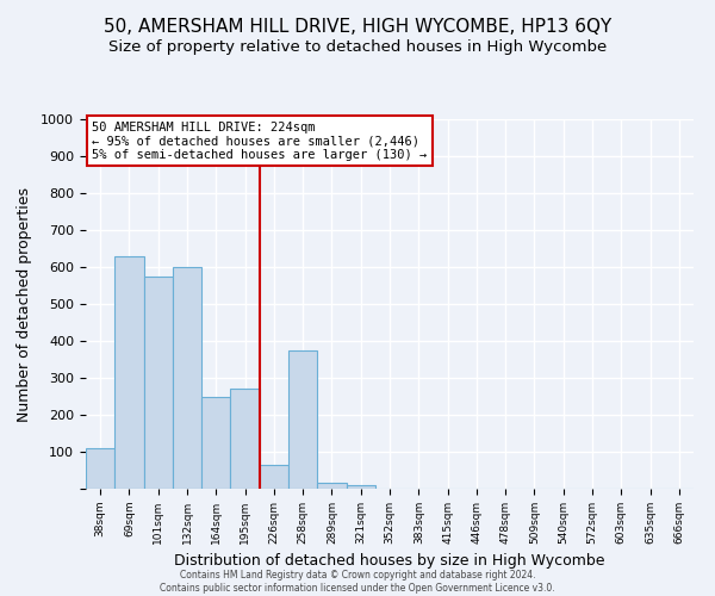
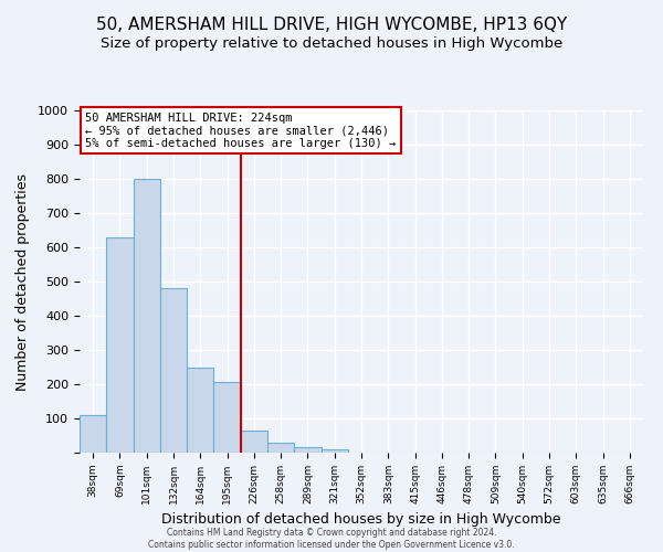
101sqm: 575 -> 800
132sqm: 600 -> 480
195sqm: 270 -> 205
258sqm: 375 -> 28
